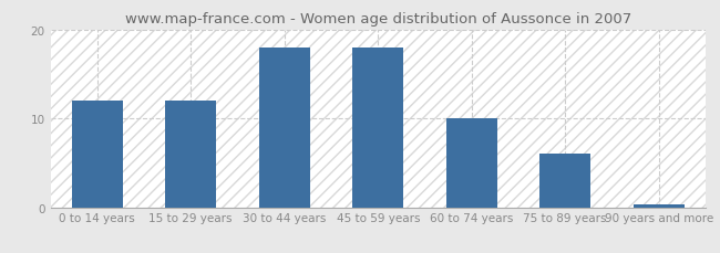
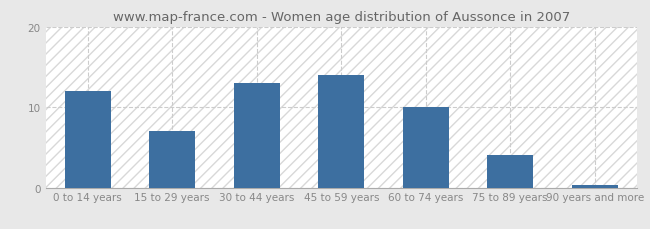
15 to 29 years: 12.0 -> 7.0
30 to 44 years: 18.0 -> 13.0
45 to 59 years: 18.0 -> 14.0
75 to 89 years: 6.0 -> 4.0
